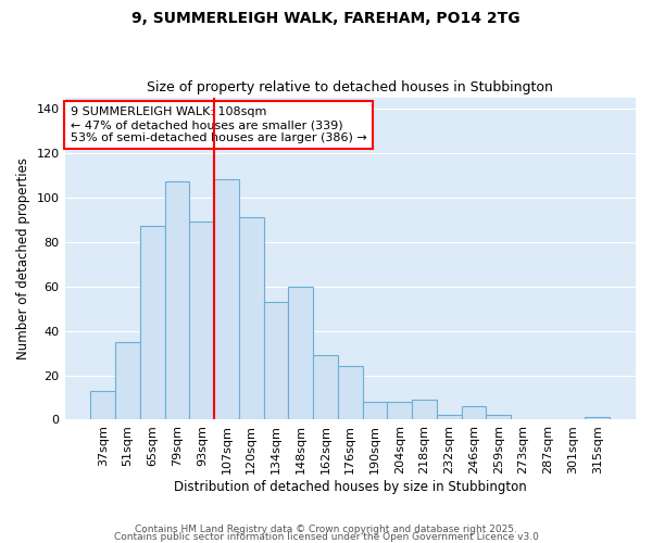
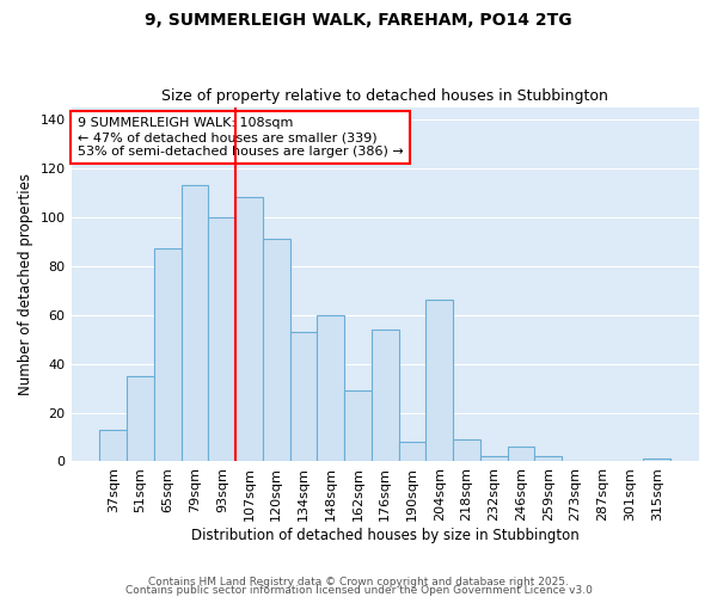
79sqm: 107 -> 113
93sqm: 89 -> 100
176sqm: 24 -> 54
204sqm: 8 -> 66
